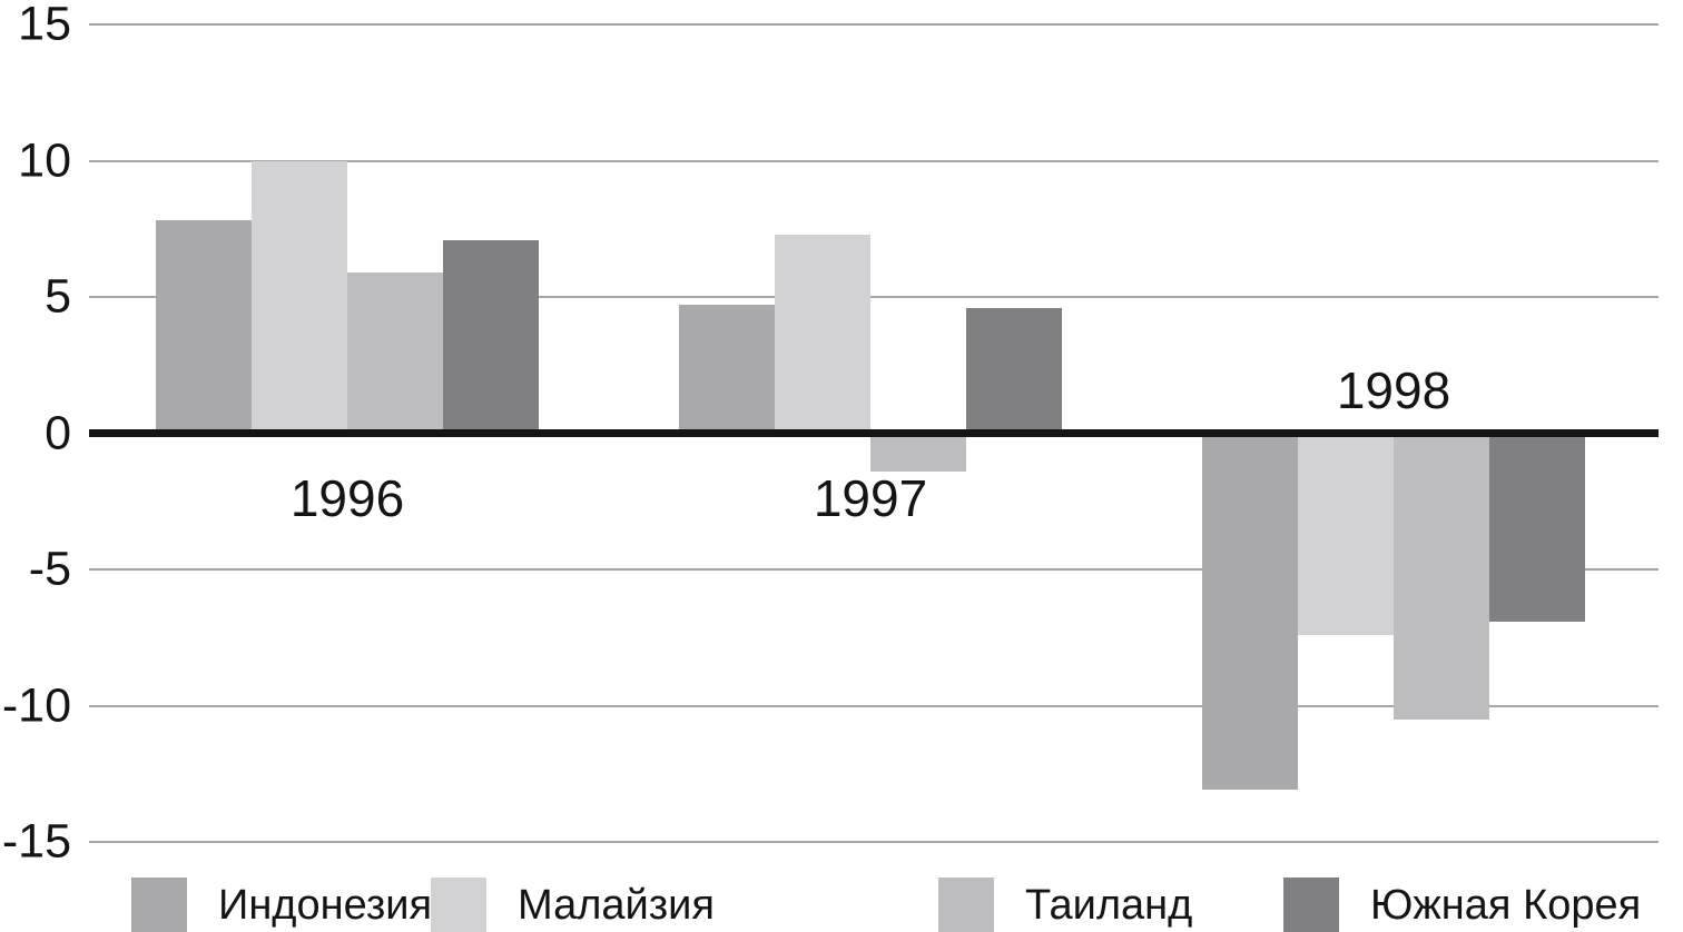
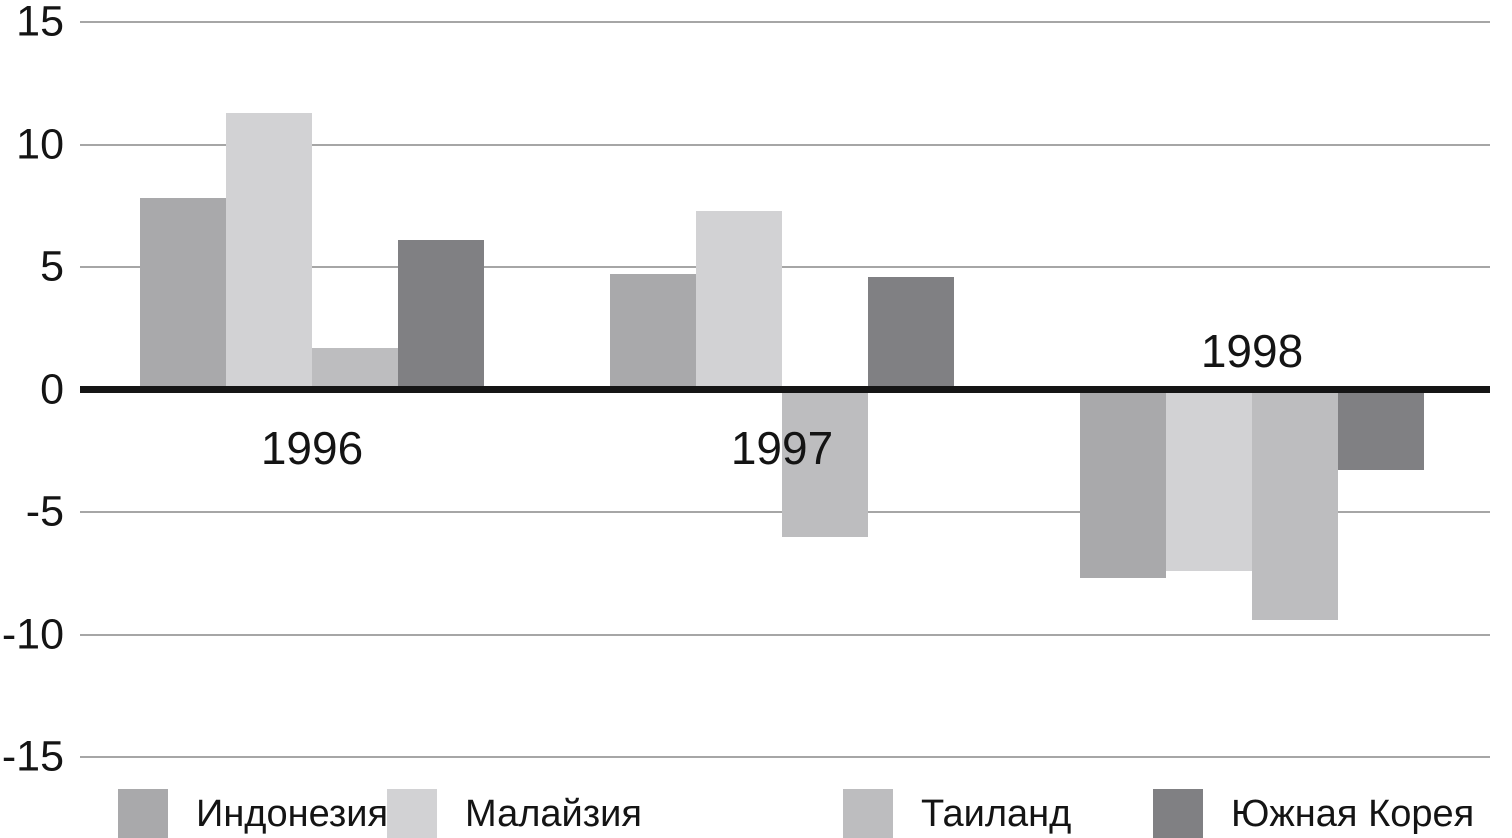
Малайзия/1996: 10.0 -> 11.3
Таиланд/1996: 5.9 -> 1.7
Южная Корея/1996: 7.1 -> 6.1
Таиланд/1997: -1.4 -> -6.0
Индонезия/1998: -13.1 -> -7.7
Таиланд/1998: -10.5 -> -9.4
Южная Корея/1998: -6.9 -> -3.3
